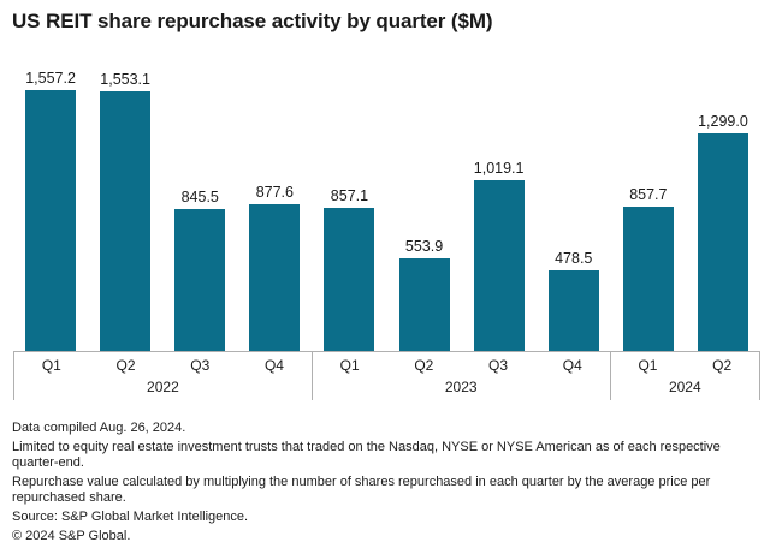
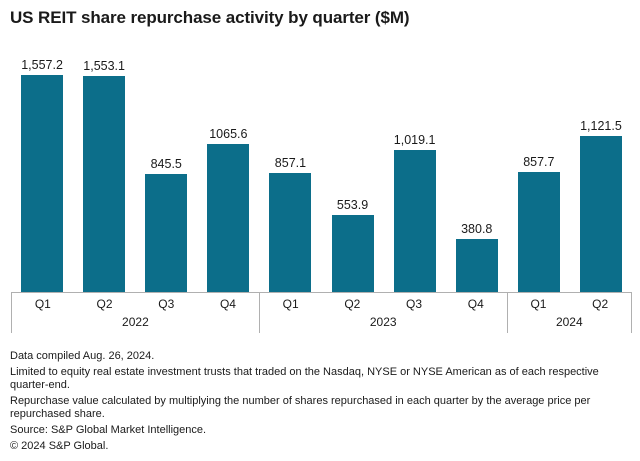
Q4 2022: 877.6 -> 1065.6
Q4 2023: 478.5 -> 380.8
Q2 2024: 1,299.0 -> 1,121.5
